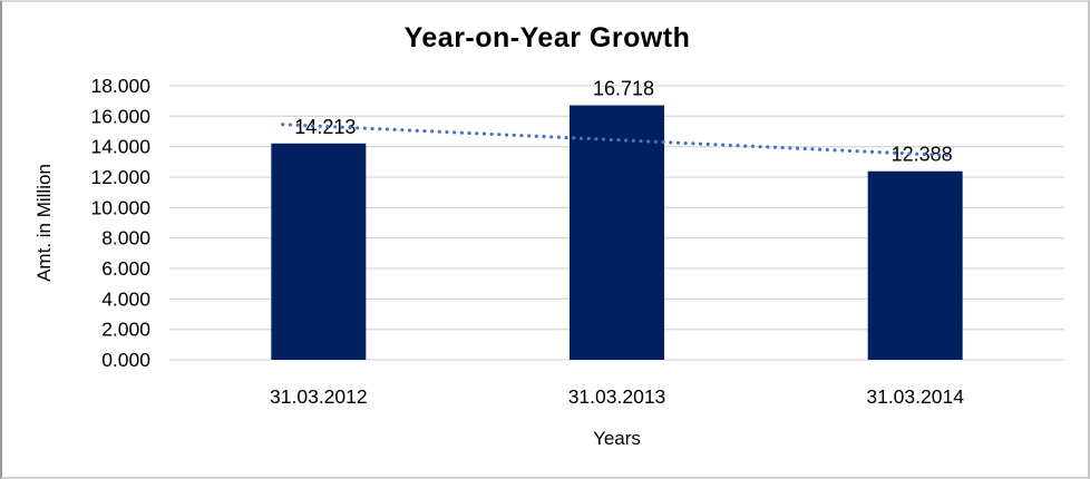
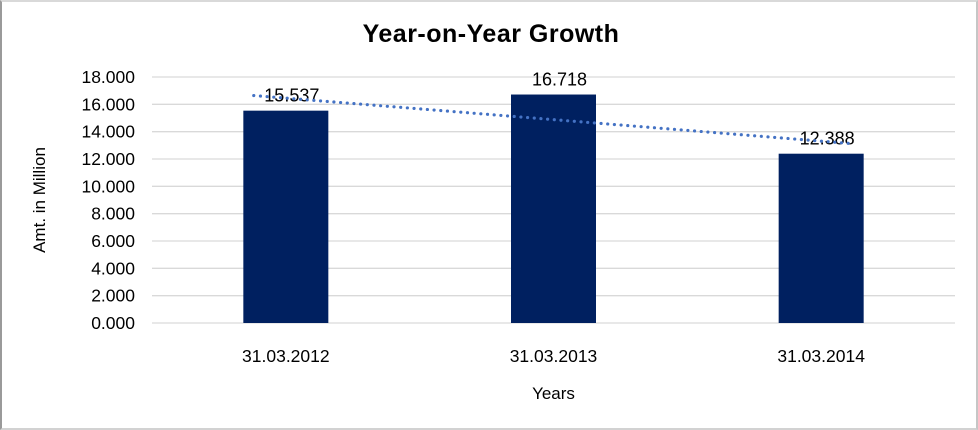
31.03.2012: 14.213 -> 15.537
